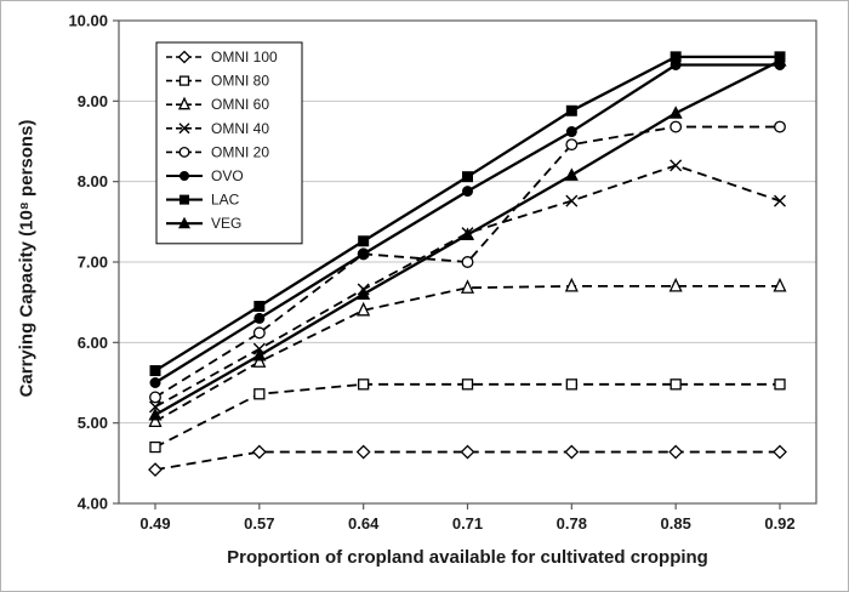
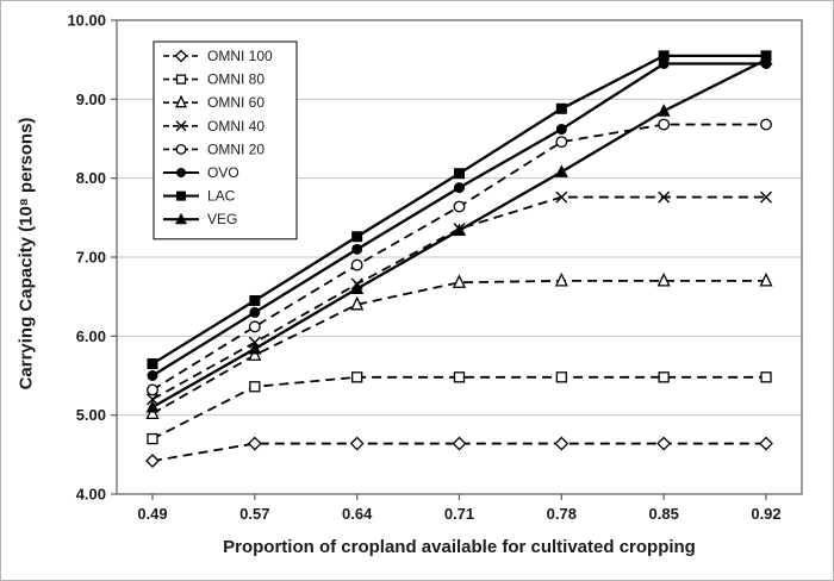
OMNI 20/0.64: 7.1 -> 6.9
OMNI 20/0.71: 7.0 -> 7.6
OMNI 40/0.85: 8.2 -> 7.8
